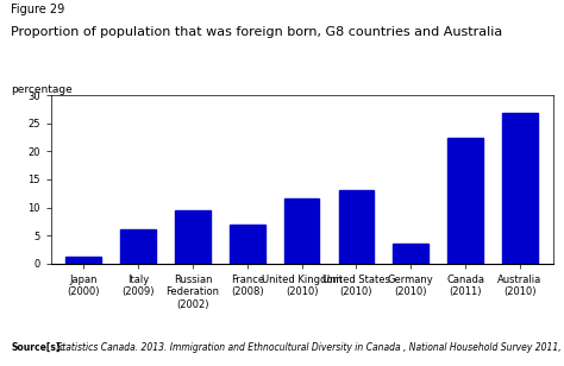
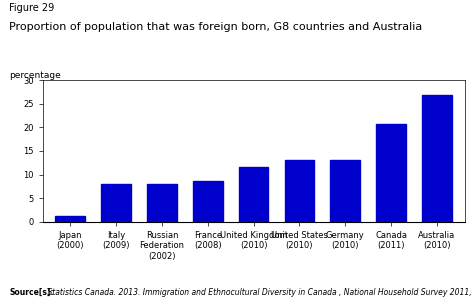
Italy (2009): 6.0 -> 8.0
Russian Federation (2002): 9.5 -> 8.1
France (2008): 7.0 -> 8.7
Germany (2010): 3.5 -> 13.1
Canada (2011): 22.5 -> 20.8
